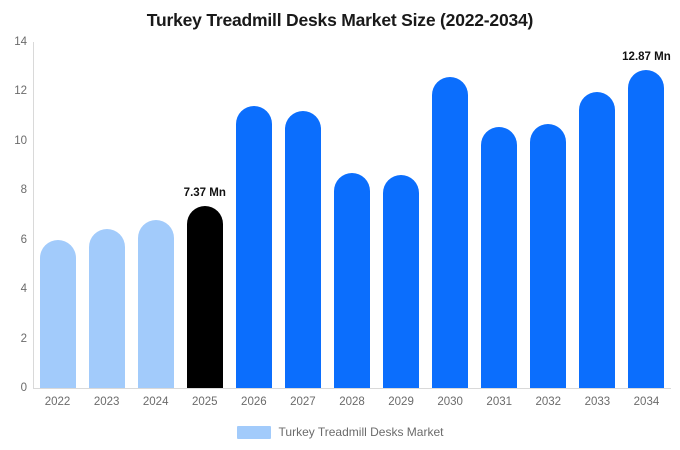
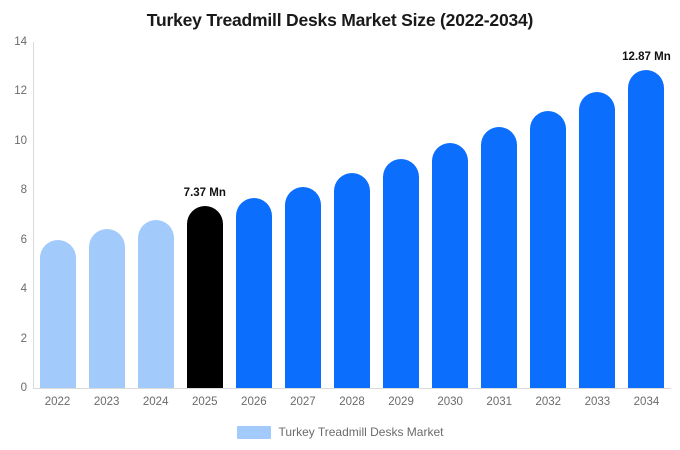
2026: 11.4 -> 7.7
2027: 11.2 -> 8.2
2029: 8.6 -> 9.3
2030: 12.6 -> 9.9
2032: 10.7 -> 11.2
